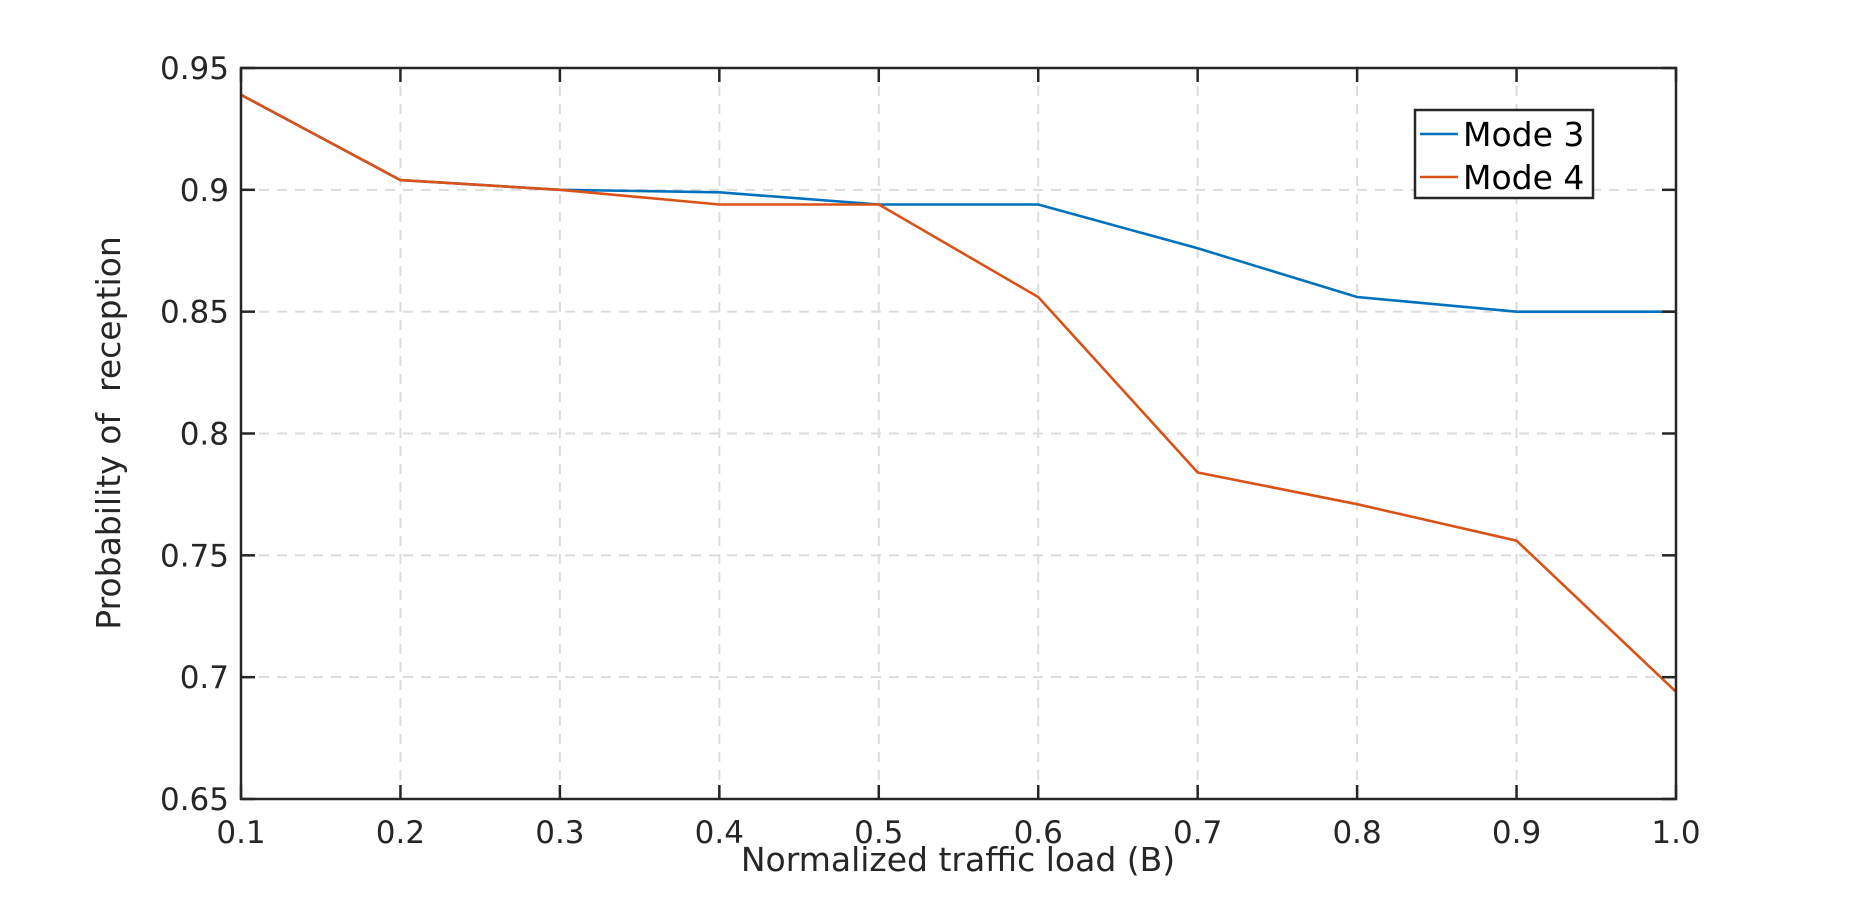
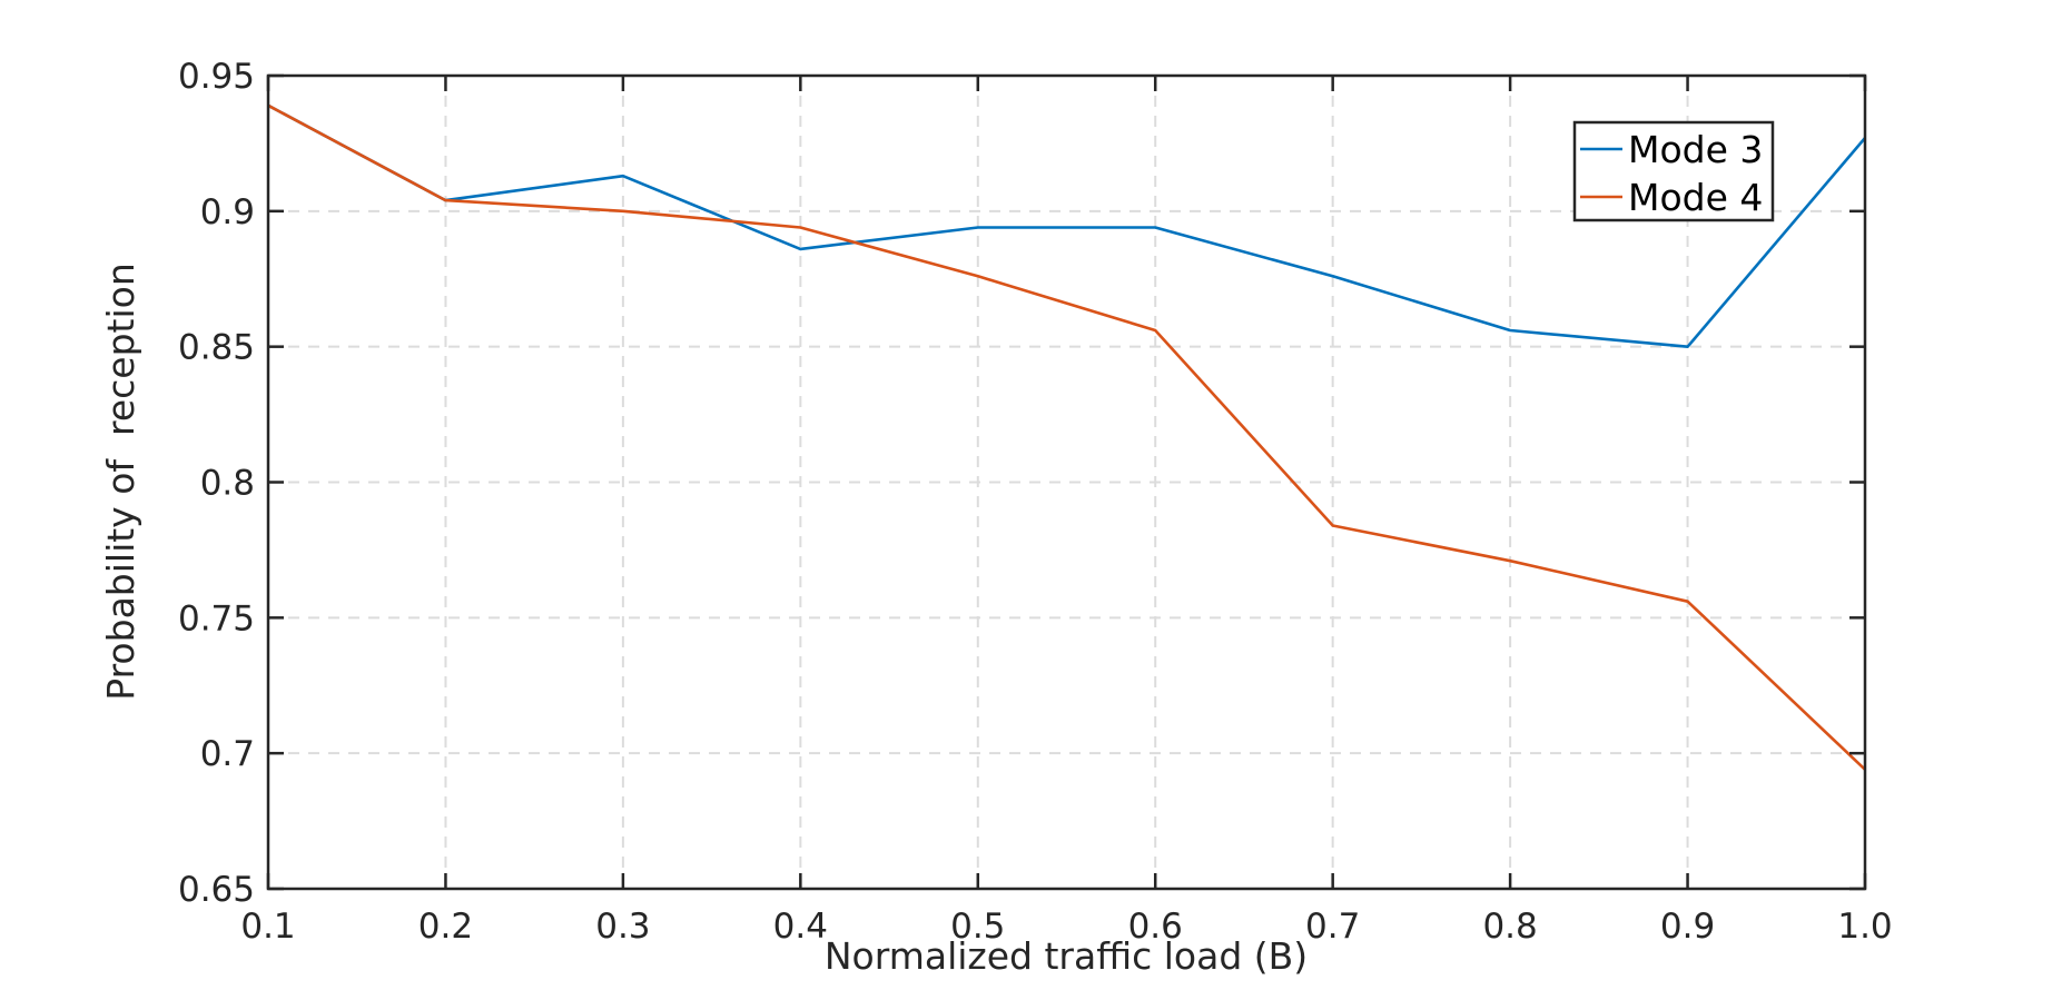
Mode 3/0.3: 0.900 -> 0.913
Mode 3/0.4: 0.899 -> 0.886
Mode 4/0.5: 0.894 -> 0.876
Mode 3/1.0: 0.850 -> 0.927
